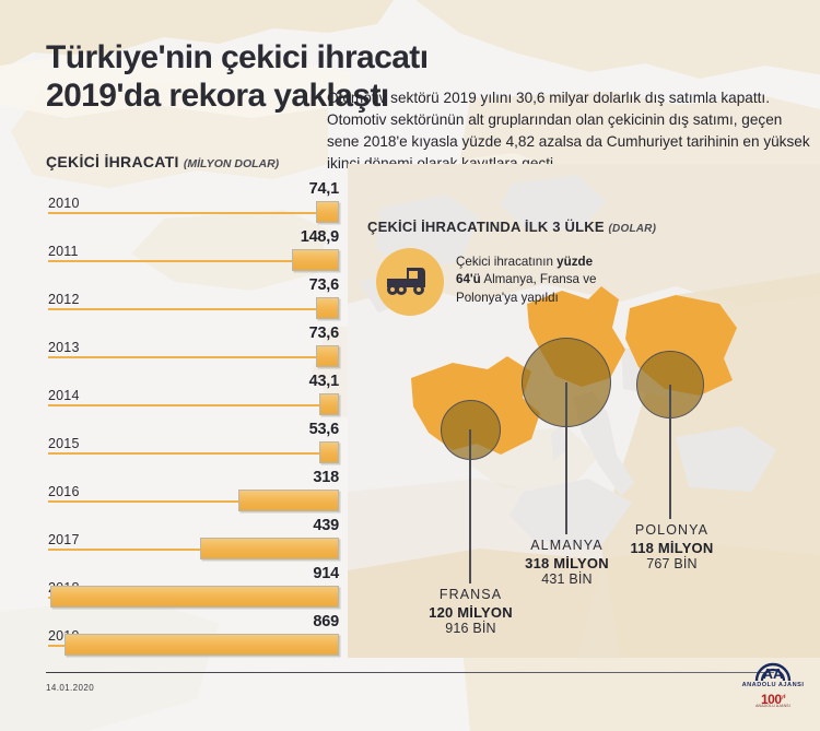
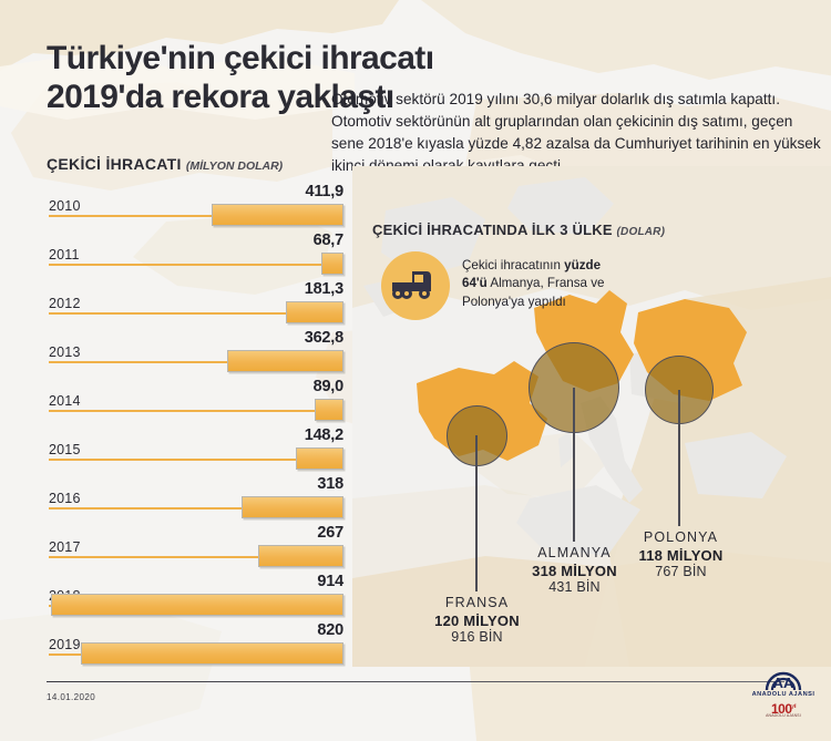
2010: 74,1 -> 411,9
2011: 148,9 -> 68,7
2012: 73,6 -> 181,3
2013: 73,6 -> 362,8
2014: 43,1 -> 89,0
2015: 53,6 -> 148,2
2017: 439 -> 267
2019: 869 -> 820
